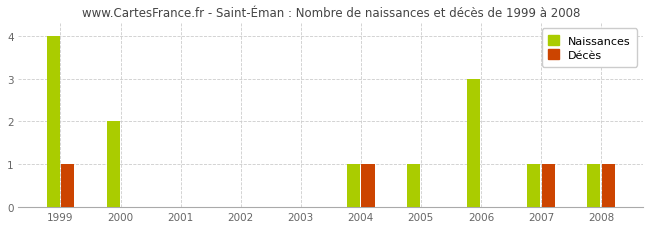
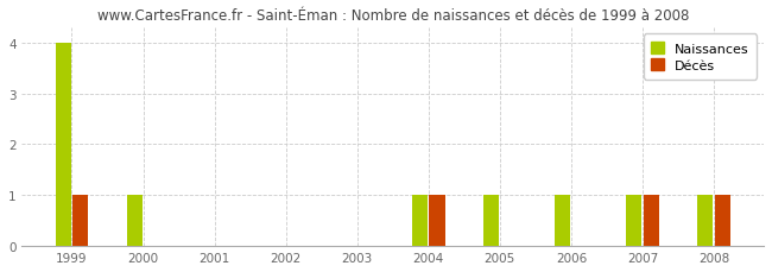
Naissances/2000: 2 -> 1
Naissances/2006: 3 -> 1
